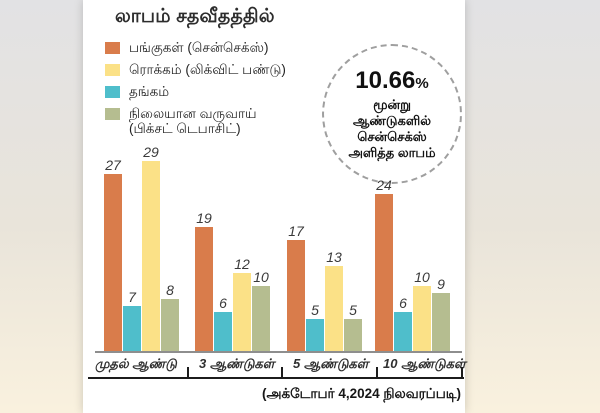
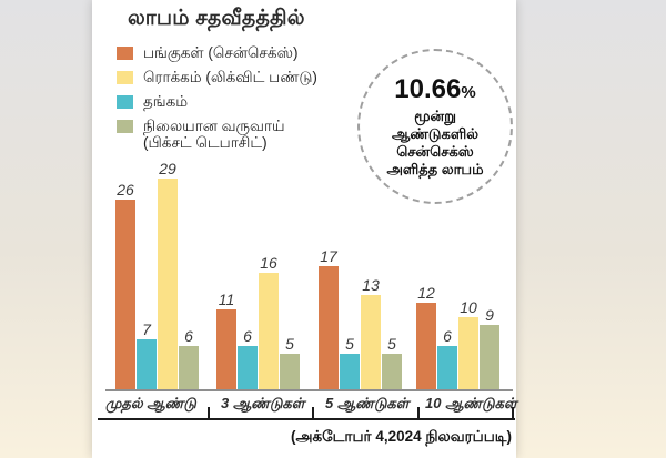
பங்குகள் (சென்செக்ஸ்)/முதல் ஆண்டு: 27 -> 26
நிலையான வருவாய் (பிக்சட் டெபாசிட்)/முதல் ஆண்டு: 8 -> 6
பங்குகள் (சென்செக்ஸ்)/3 ஆண்டுகள்: 19 -> 11
ரொக்கம் (லிக்விட் பண்டு)/3 ஆண்டுகள்: 12 -> 16
நிலையான வருவாய் (பிக்சட் டெபாசிட்)/3 ஆண்டுகள்: 10 -> 5
பங்குகள் (சென்செக்ஸ்)/10 ஆண்டுகள்: 24 -> 12
